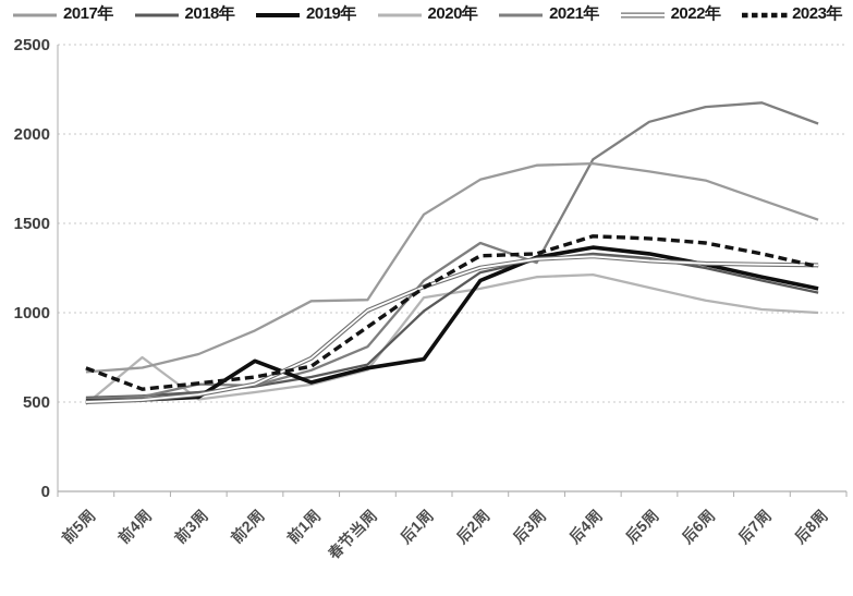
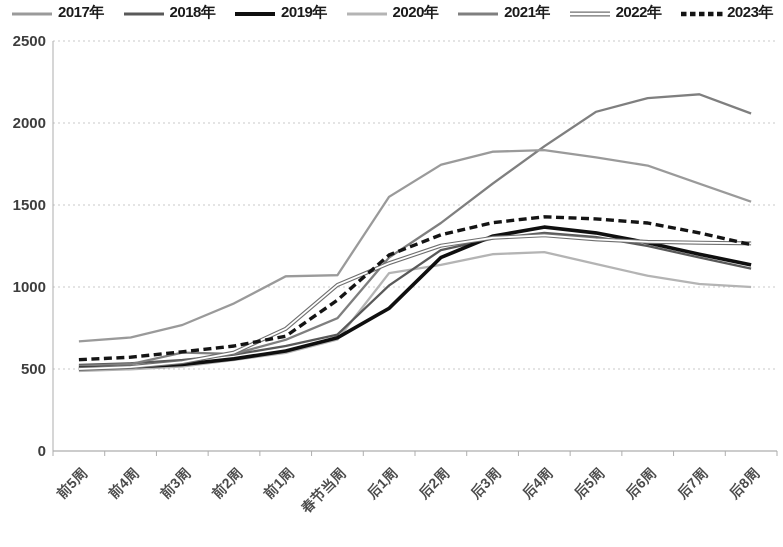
2023年/前5周: 690 -> 560
2020年/前4周: 750 -> 500
2019年/前2周: 730 -> 560
2019年/后1周: 740 -> 870
2023年/后1周: 1140 -> 1200
2021年/后3周: 1280 -> 1630
2023年/后3周: 1330 -> 1390
